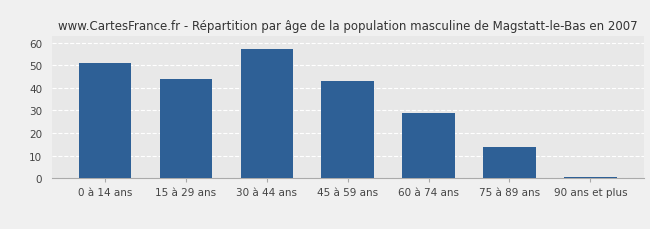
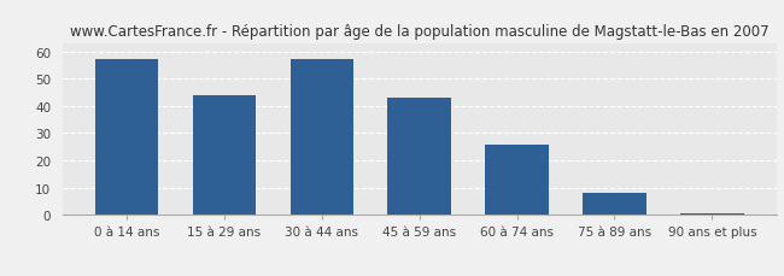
0 à 14 ans: 51.0 -> 57.0
60 à 74 ans: 29.0 -> 26.0
75 à 89 ans: 14.0 -> 8.0
